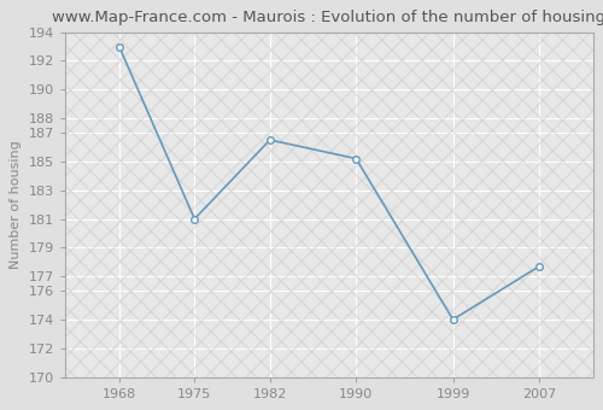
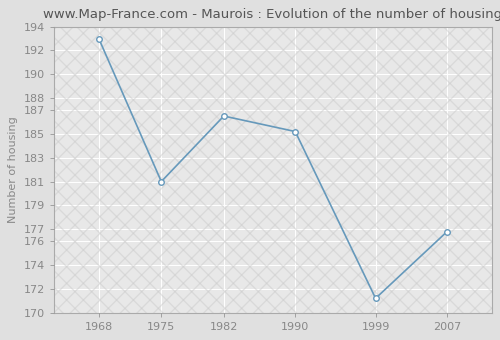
1999: 174.0 -> 171.2
2007: 177.7 -> 176.8
